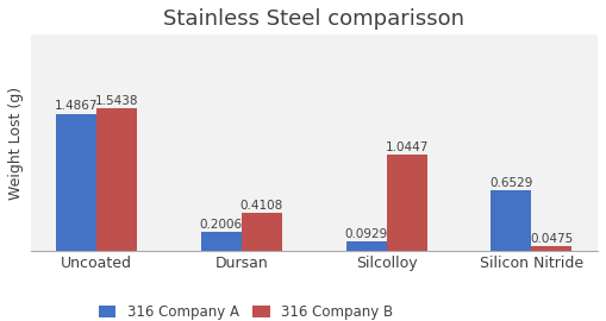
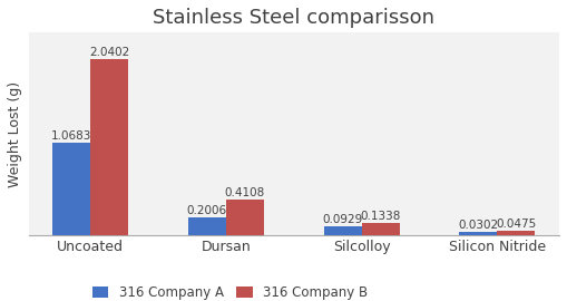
316 Company A/Uncoated: 1.4867 -> 1.0683
316 Company B/Uncoated: 1.5438 -> 2.0402
316 Company B/Silcolloy: 1.0447 -> 0.1338
316 Company A/Silicon Nitride: 0.6529 -> 0.0302
